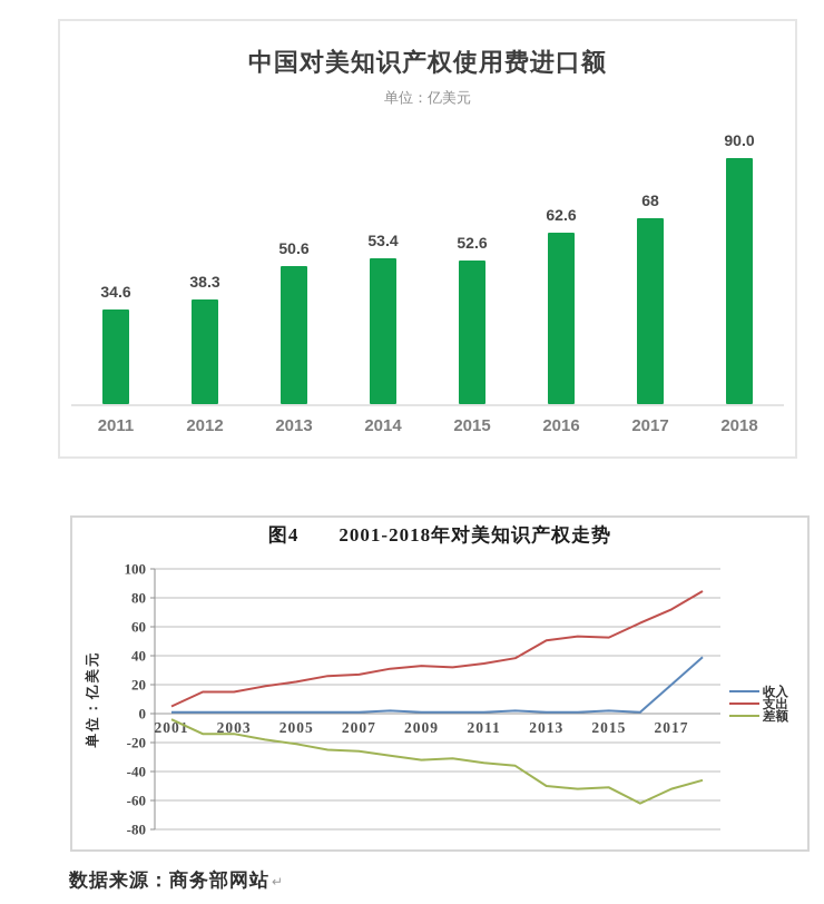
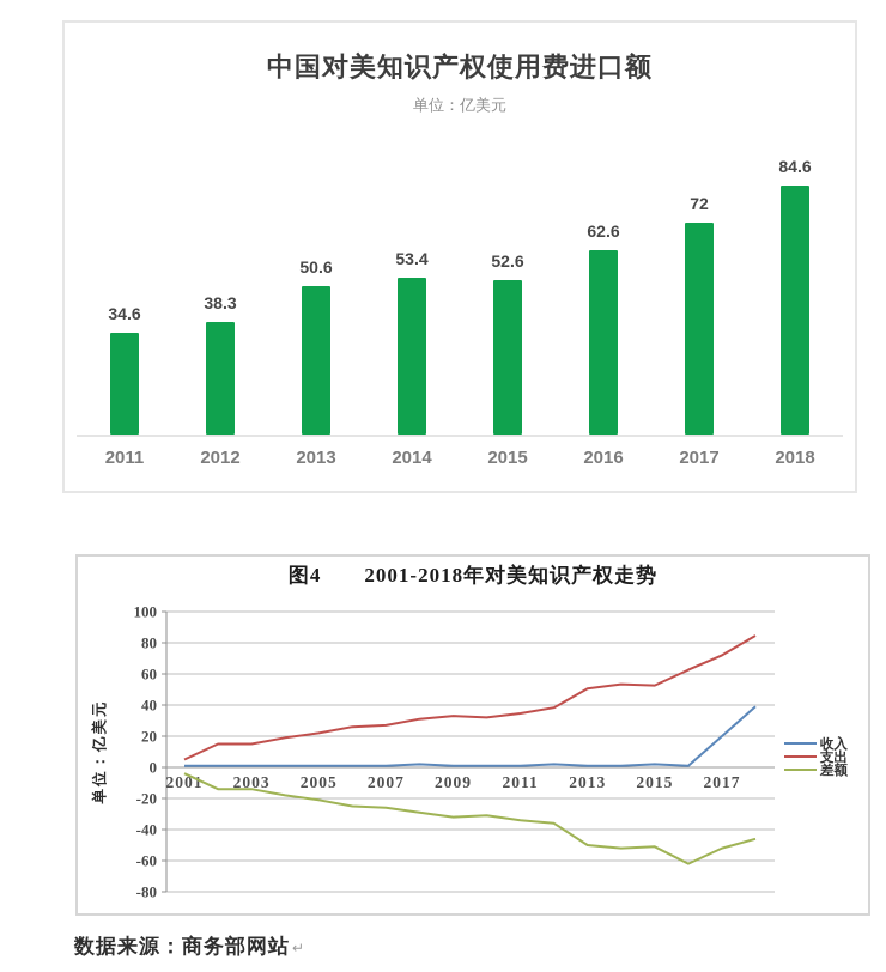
中国对美知识产权使用费进口额/2017: 68 -> 72
中国对美知识产权使用费进口额/2018: 90.0 -> 84.6
